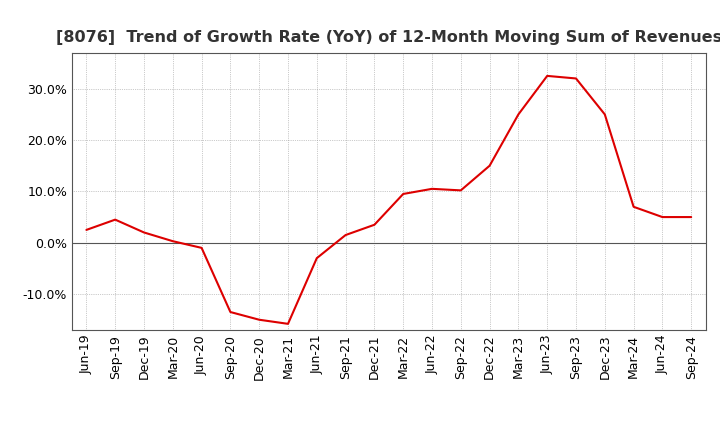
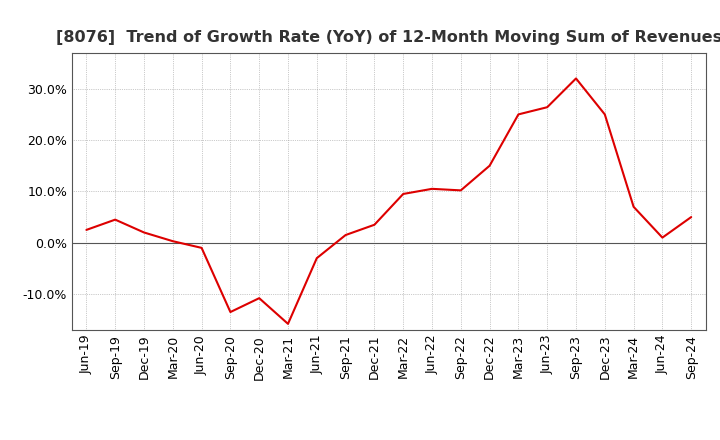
Dec-20: -15.0% -> -10.8%
Jun-23: 32.5% -> 26.4%
Jun-24: 5.0% -> 1.0%
